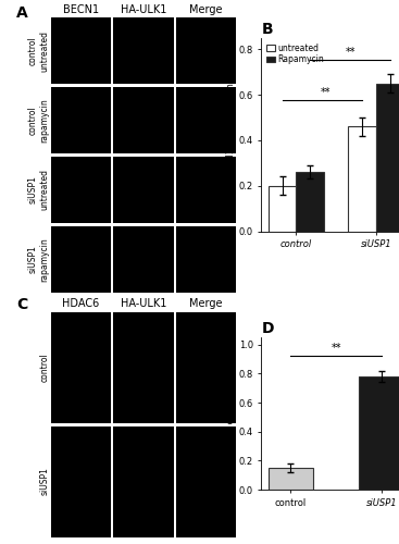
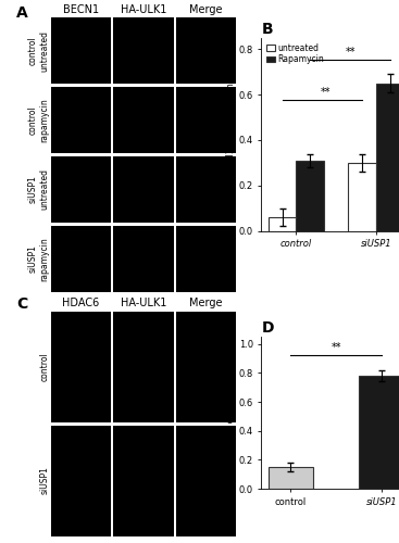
B/untreated/control: 0.20 -> 0.06
B/Rapamycin/control: 0.26 -> 0.31
B/untreated/siUSP1: 0.46 -> 0.30
